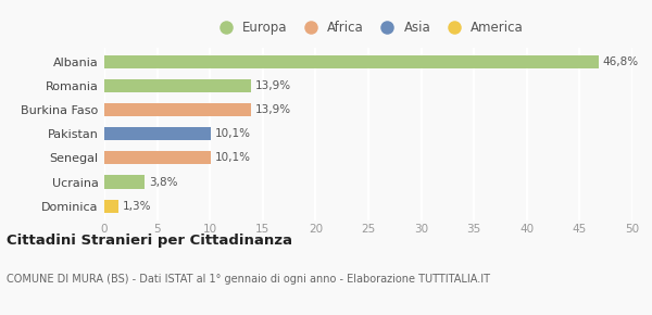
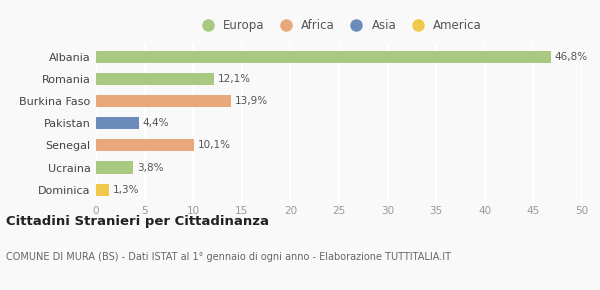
Romania: 13,9% -> 12,1%
Pakistan: 10,1% -> 4,4%
